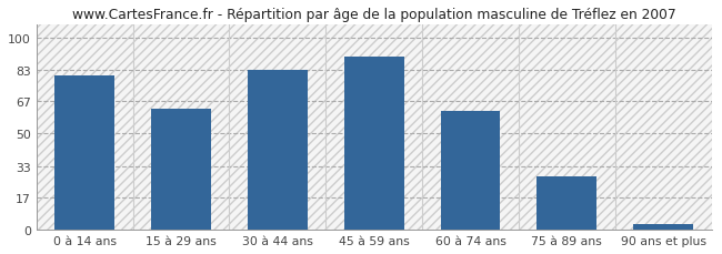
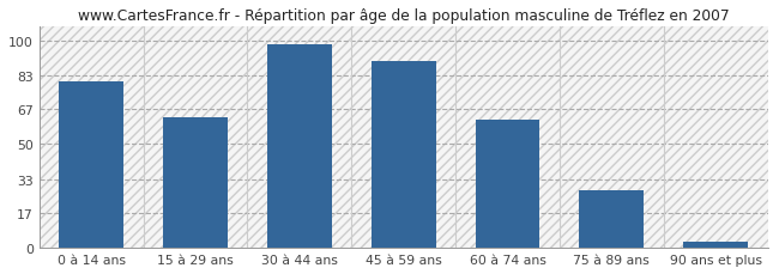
30 à 44 ans: 83 -> 98
